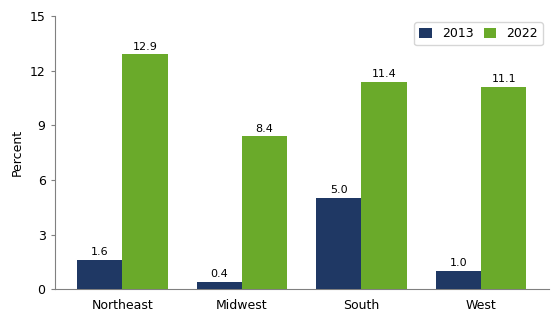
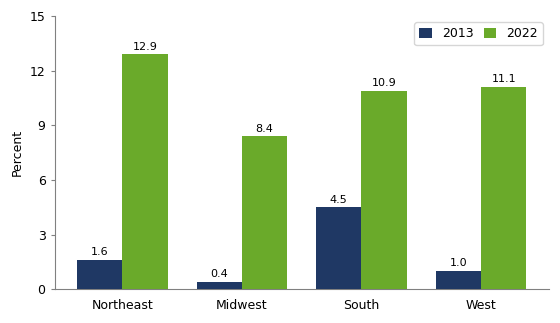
2013/South: 5.0 -> 4.5
2022/South: 11.4 -> 10.9
